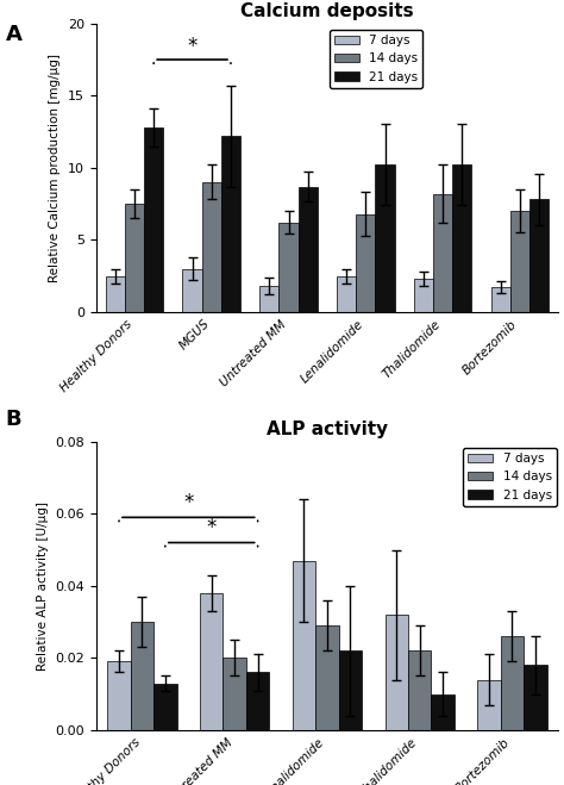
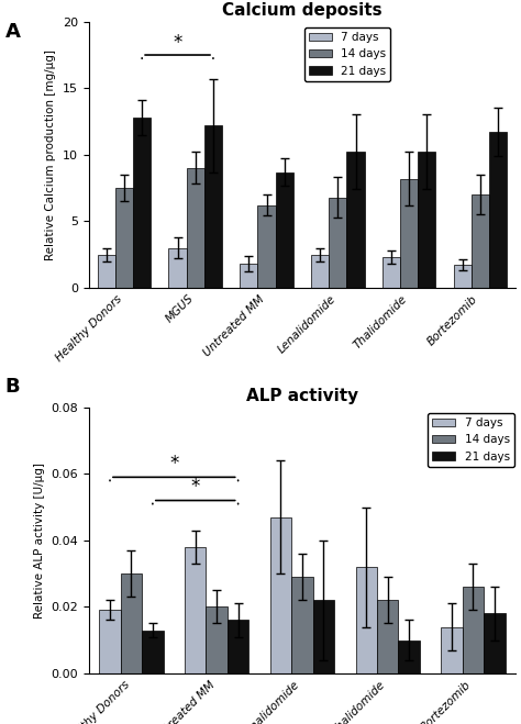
Calcium deposits/21 days/Bortezomib: 7.8 -> 11.7
